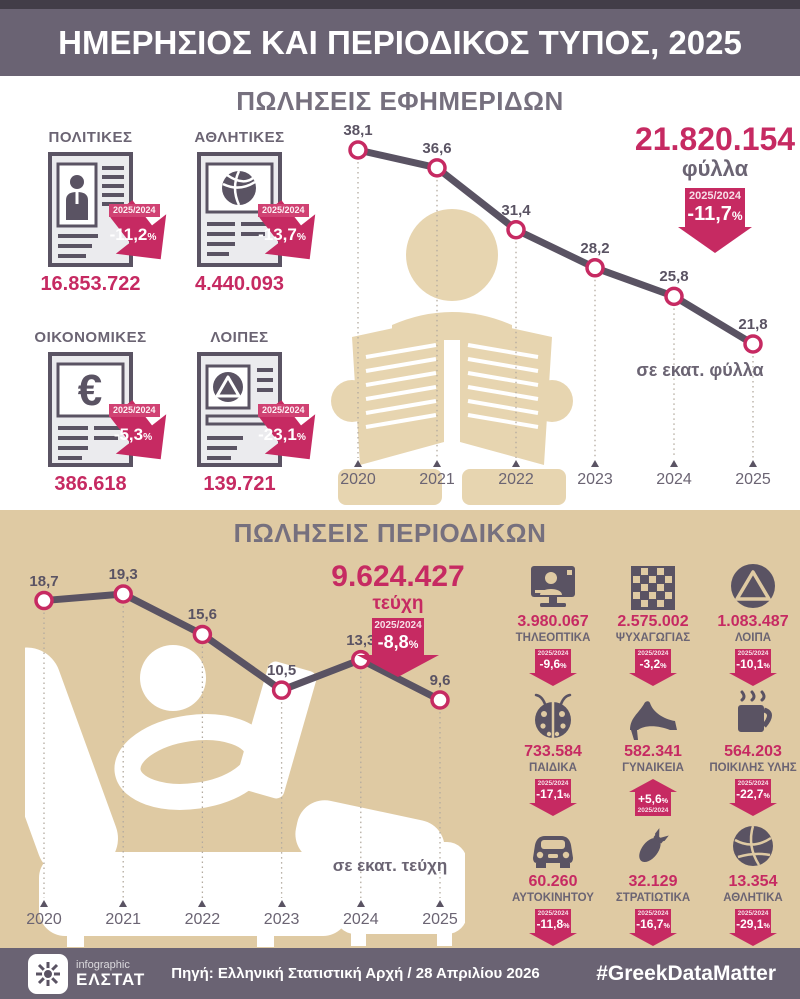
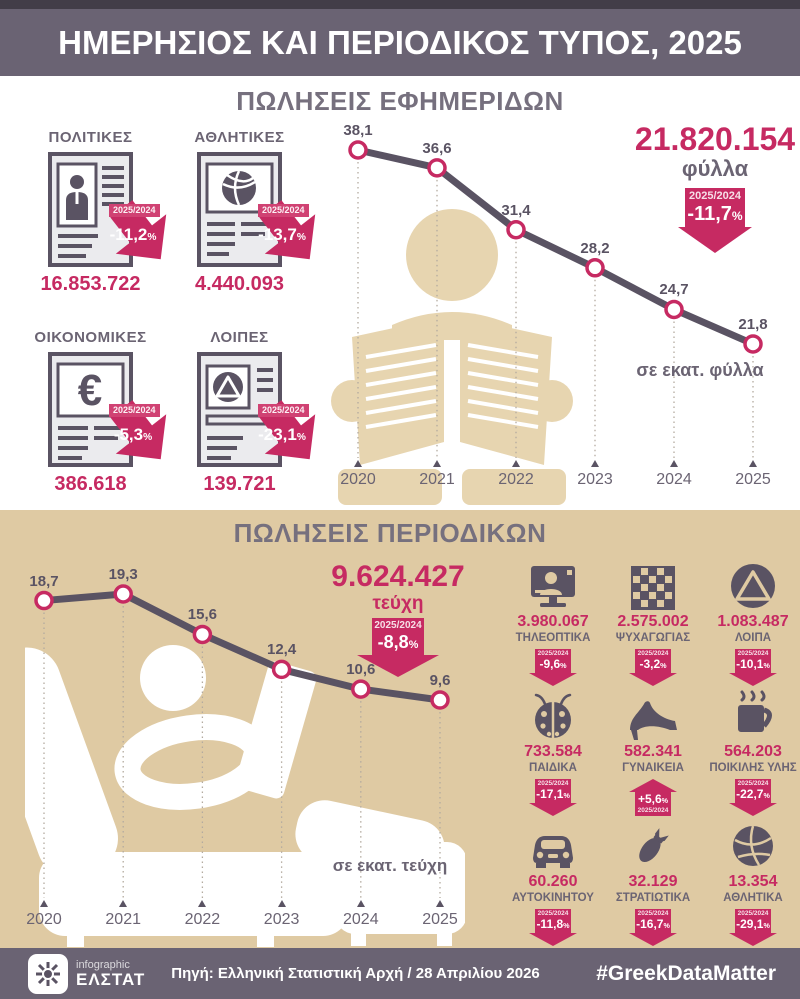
ΠΩΛΗΣΕΙΣ ΕΦΗΜΕΡΙΔΩΝ/2024: 25,8 -> 24,7
ΠΩΛΗΣΕΙΣ ΠΕΡΙΟΔΙΚΩΝ/2023: 10,5 -> 12,4
ΠΩΛΗΣΕΙΣ ΠΕΡΙΟΔΙΚΩΝ/2024: 13,3 -> 10,6
